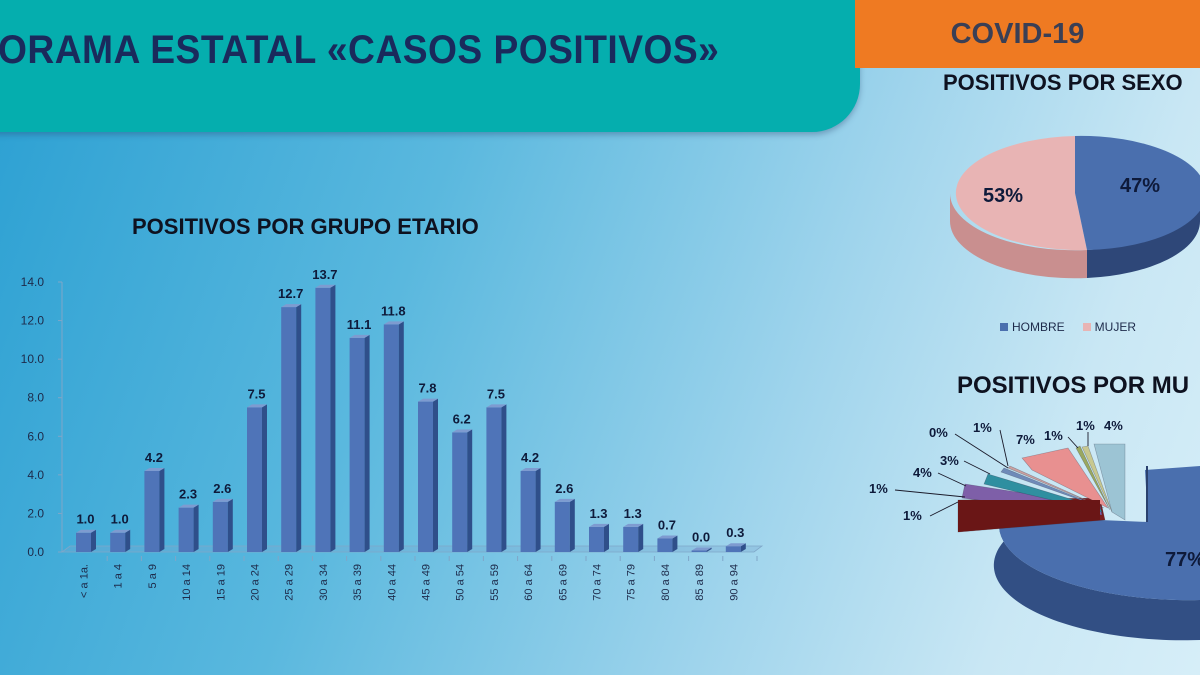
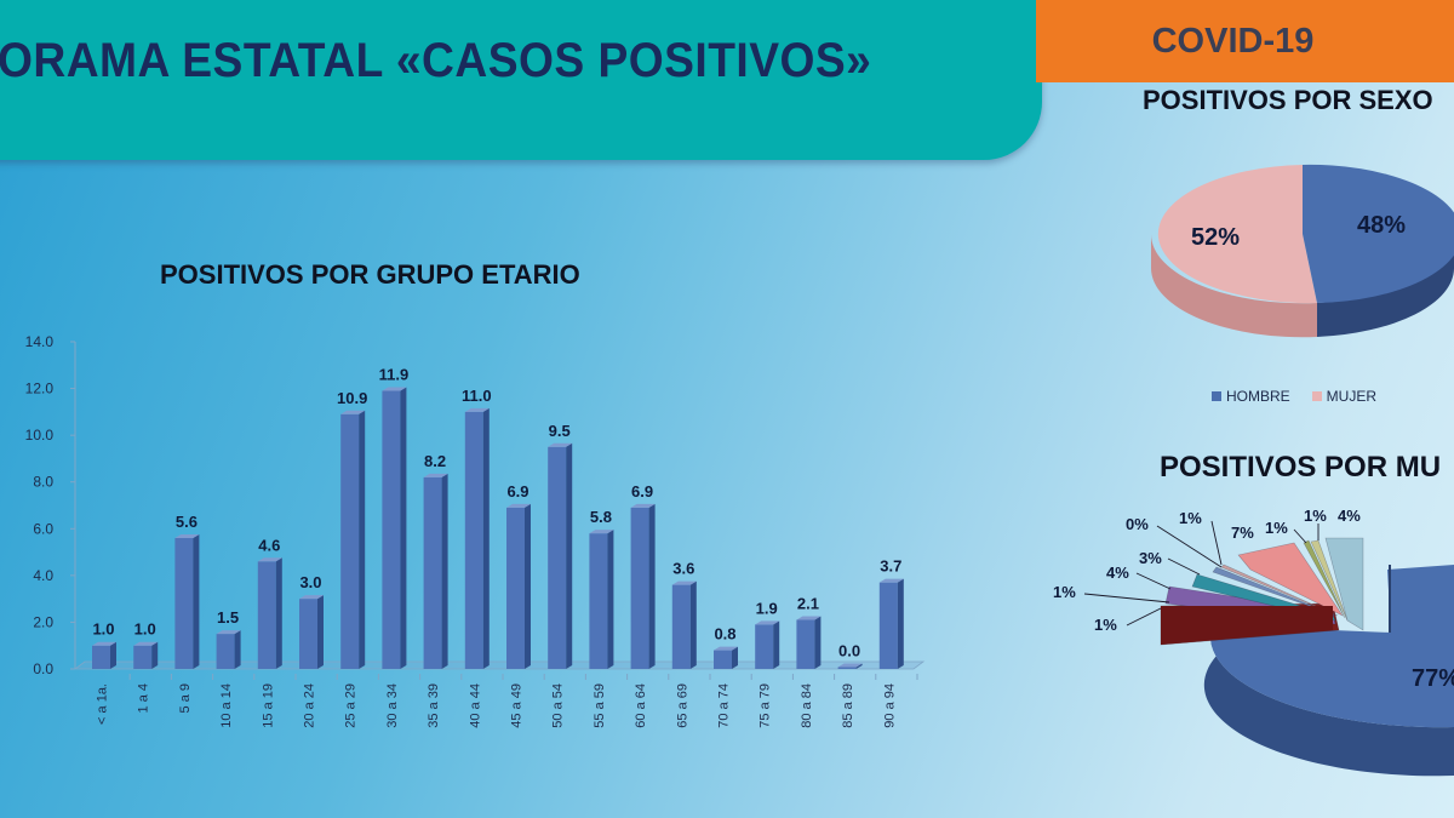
POSITIVOS POR GRUPO ETARIO/5 a 9: 4.2 -> 5.6
POSITIVOS POR GRUPO ETARIO/10 a 14: 2.3 -> 1.5
POSITIVOS POR GRUPO ETARIO/15 a 19: 2.6 -> 4.6
POSITIVOS POR GRUPO ETARIO/20 a 24: 7.5 -> 3.0
POSITIVOS POR GRUPO ETARIO/25 a 29: 12.7 -> 10.9
POSITIVOS POR GRUPO ETARIO/30 a 34: 13.7 -> 11.9
POSITIVOS POR GRUPO ETARIO/35 a 39: 11.1 -> 8.2
POSITIVOS POR GRUPO ETARIO/40 a 44: 11.8 -> 11.0
POSITIVOS POR GRUPO ETARIO/45 a 49: 7.8 -> 6.9
POSITIVOS POR GRUPO ETARIO/50 a 54: 6.2 -> 9.5
POSITIVOS POR GRUPO ETARIO/55 a 59: 7.5 -> 5.8
POSITIVOS POR GRUPO ETARIO/60 a 64: 4.2 -> 6.9
POSITIVOS POR GRUPO ETARIO/65 a 69: 2.6 -> 3.6
POSITIVOS POR GRUPO ETARIO/70 a 74: 1.3 -> 0.8
POSITIVOS POR GRUPO ETARIO/75 a 79: 1.3 -> 1.9
POSITIVOS POR GRUPO ETARIO/80 a 84: 0.7 -> 2.1
POSITIVOS POR GRUPO ETARIO/90 a 94: 0.3 -> 3.7
POSITIVOS POR SEXO/HOMBRE: 47% -> 48%
POSITIVOS POR SEXO/MUJER: 53% -> 52%
